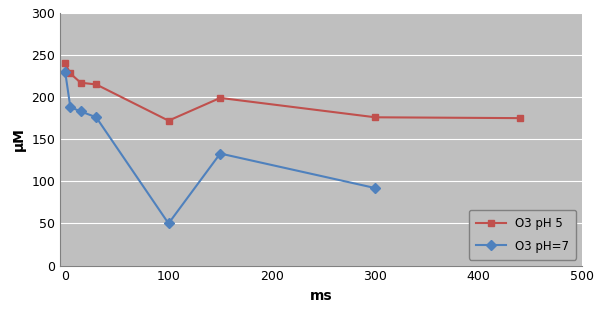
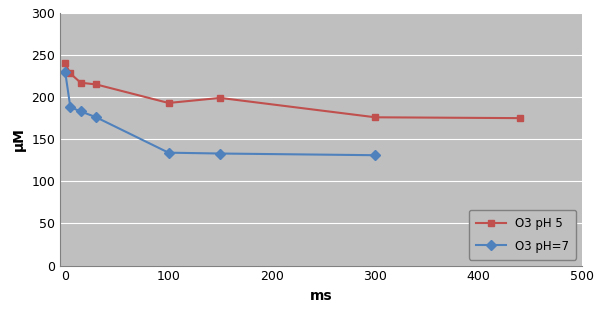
O3 pH 5/100: 172 -> 193
O3 pH=7/100: 50 -> 134
O3 pH=7/300: 92 -> 131
